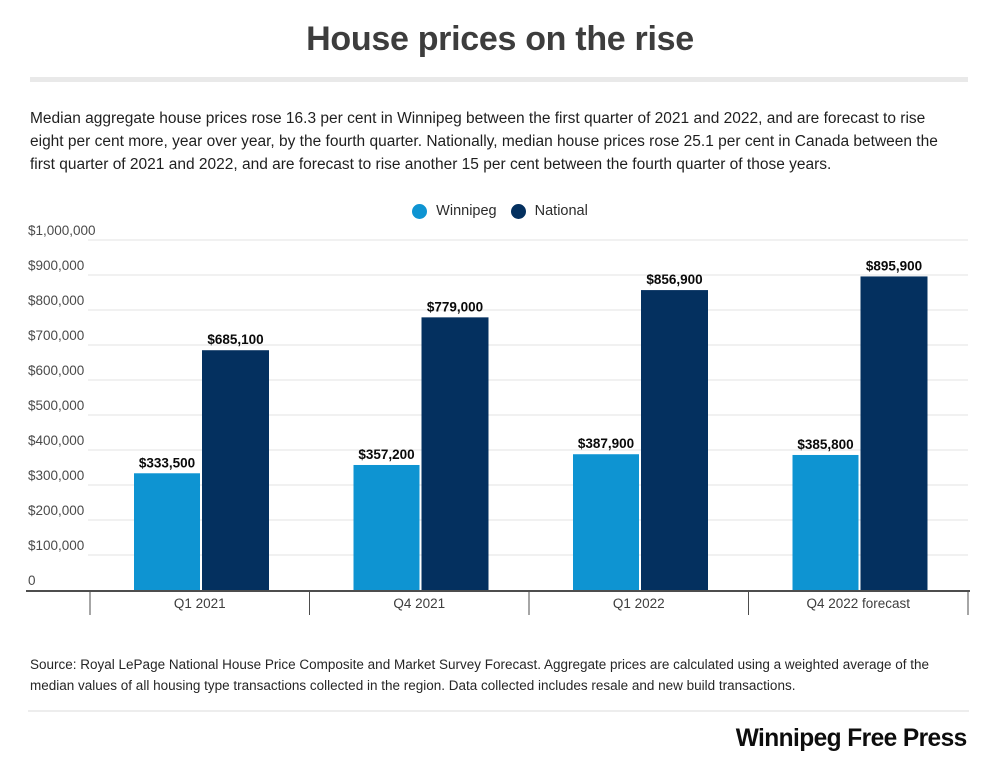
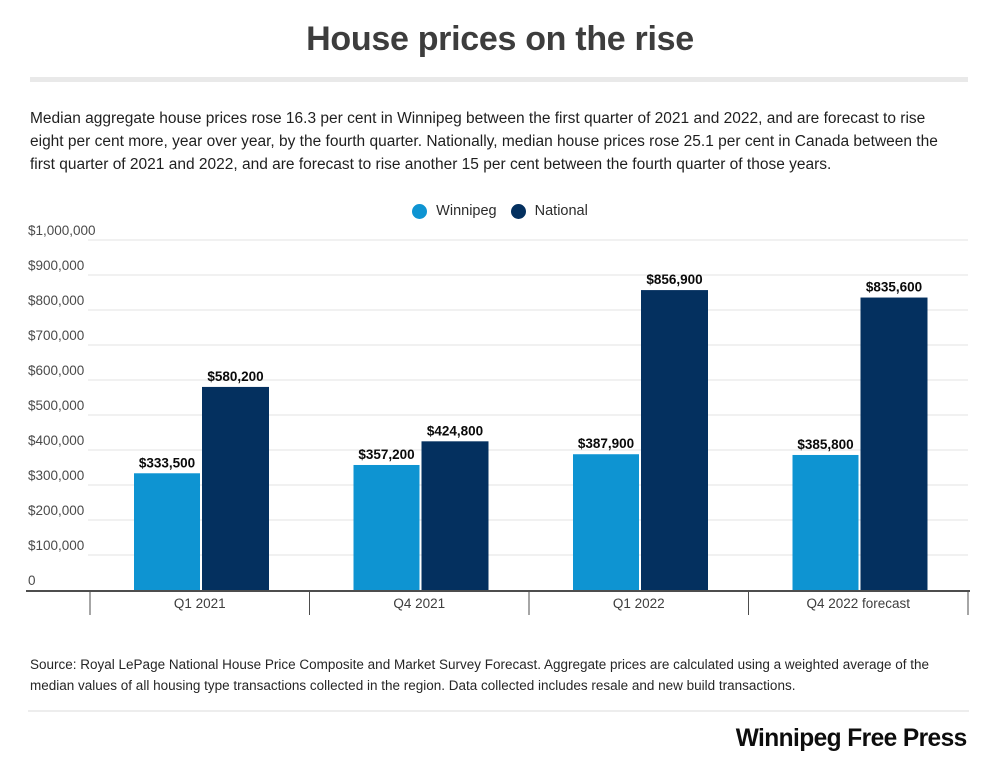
National/Q1 2021: $685,100 -> $580,200
National/Q4 2021: $779,000 -> $424,800
National/Q4 2022 forecast: $895,900 -> $835,600
